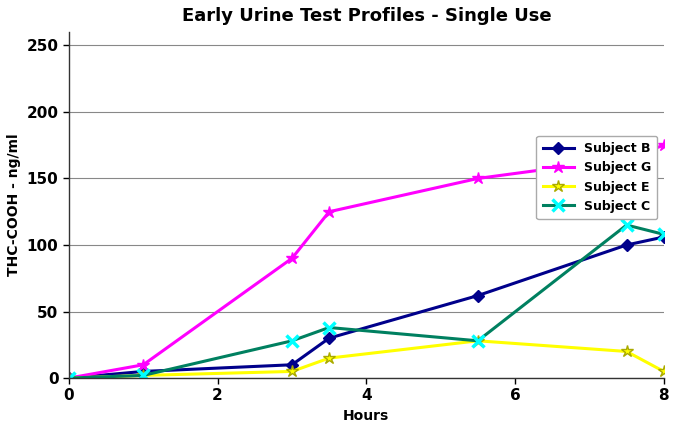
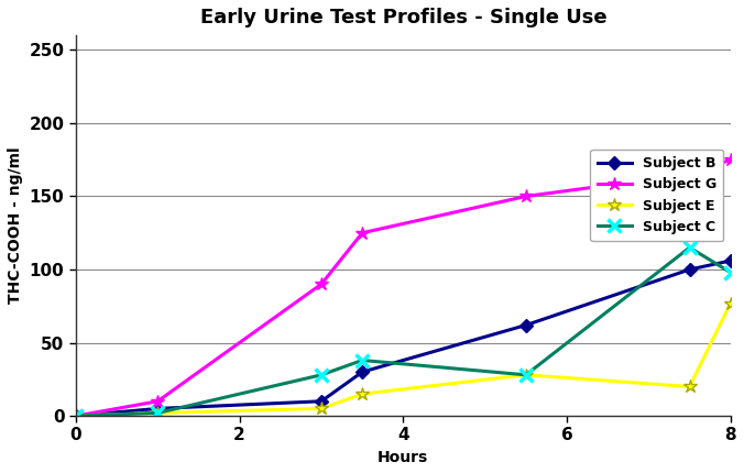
Subject E/8: 5 -> 77
Subject C/8: 108 -> 98
